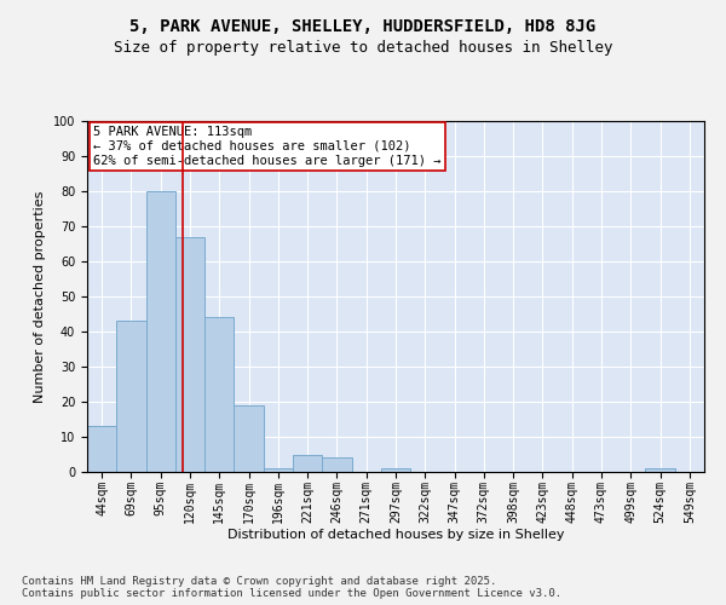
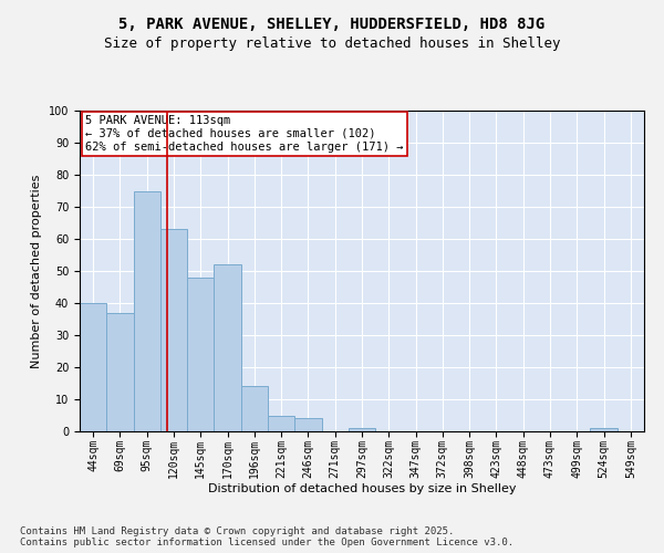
44sqm: 13 -> 40
69sqm: 43 -> 37
95sqm: 80 -> 75
120sqm: 67 -> 63
145sqm: 44 -> 48
170sqm: 19 -> 52
196sqm: 1 -> 14
